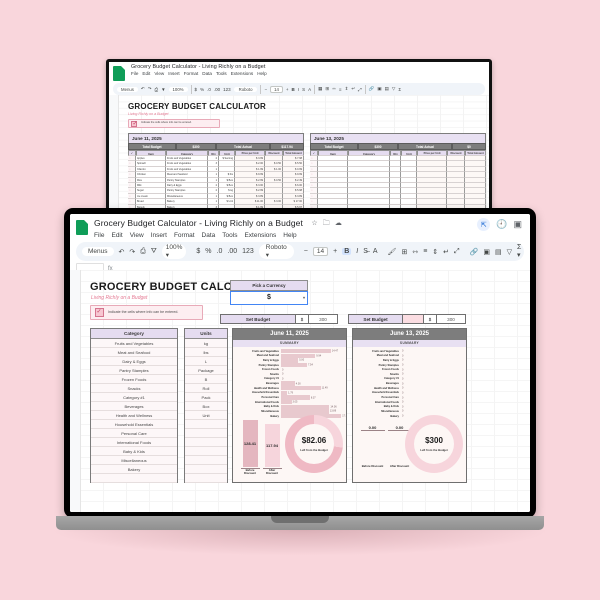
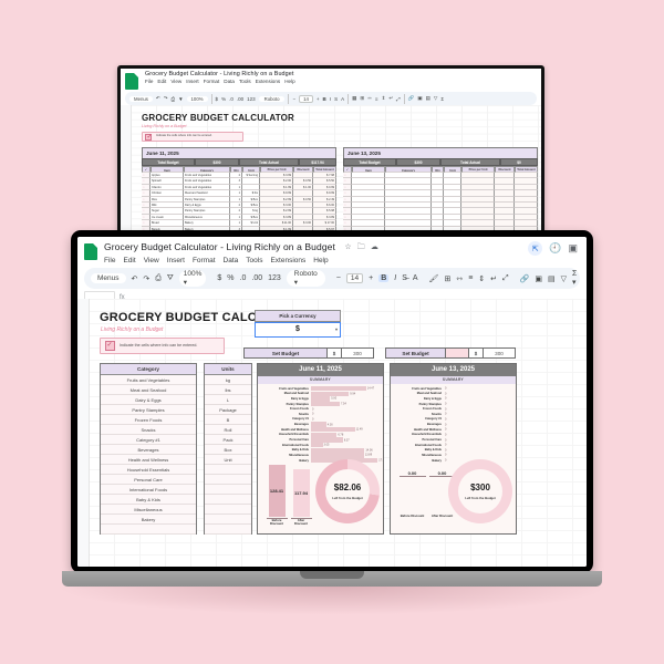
June 11, 2025/Household Essentials: 1.79 -> 6.78
